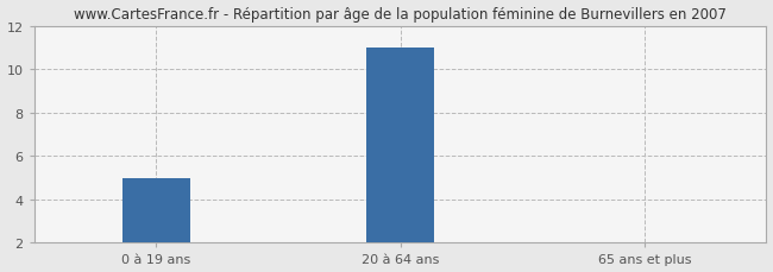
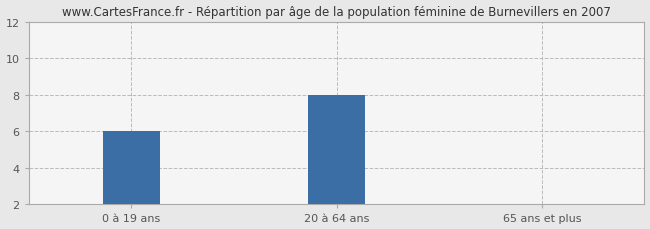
0 à 19 ans: 5 -> 6
20 à 64 ans: 11 -> 8
